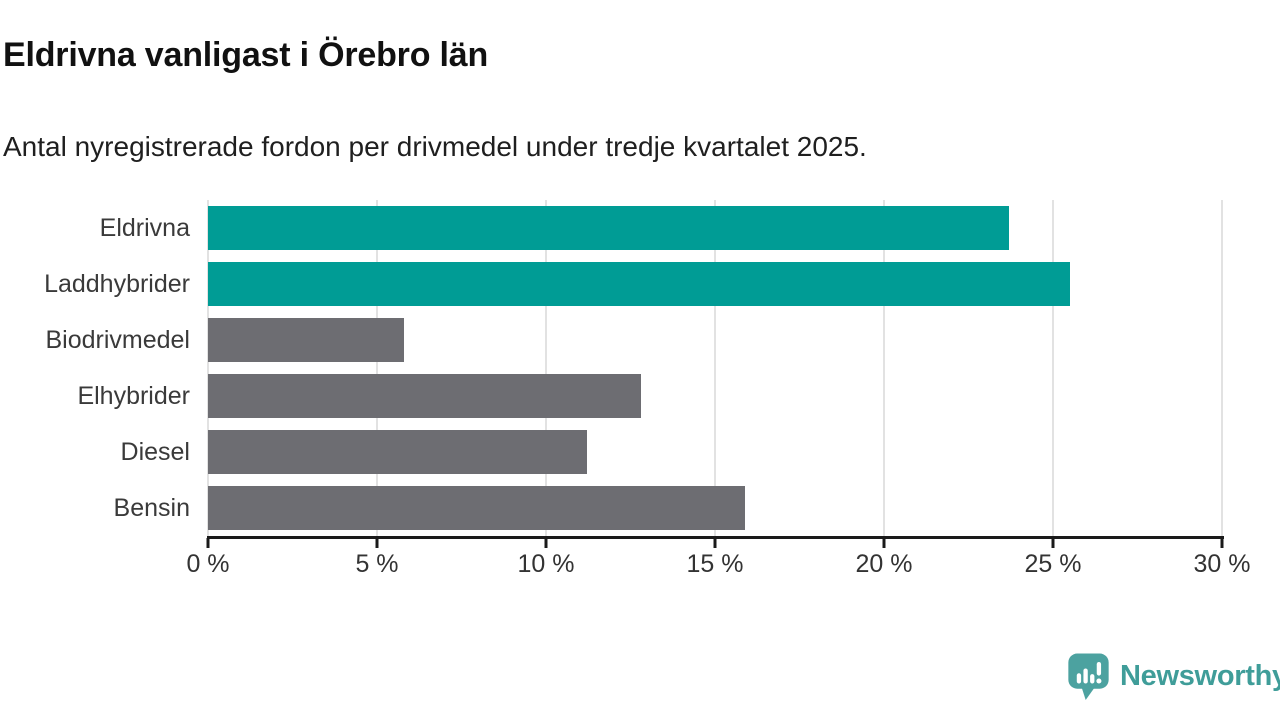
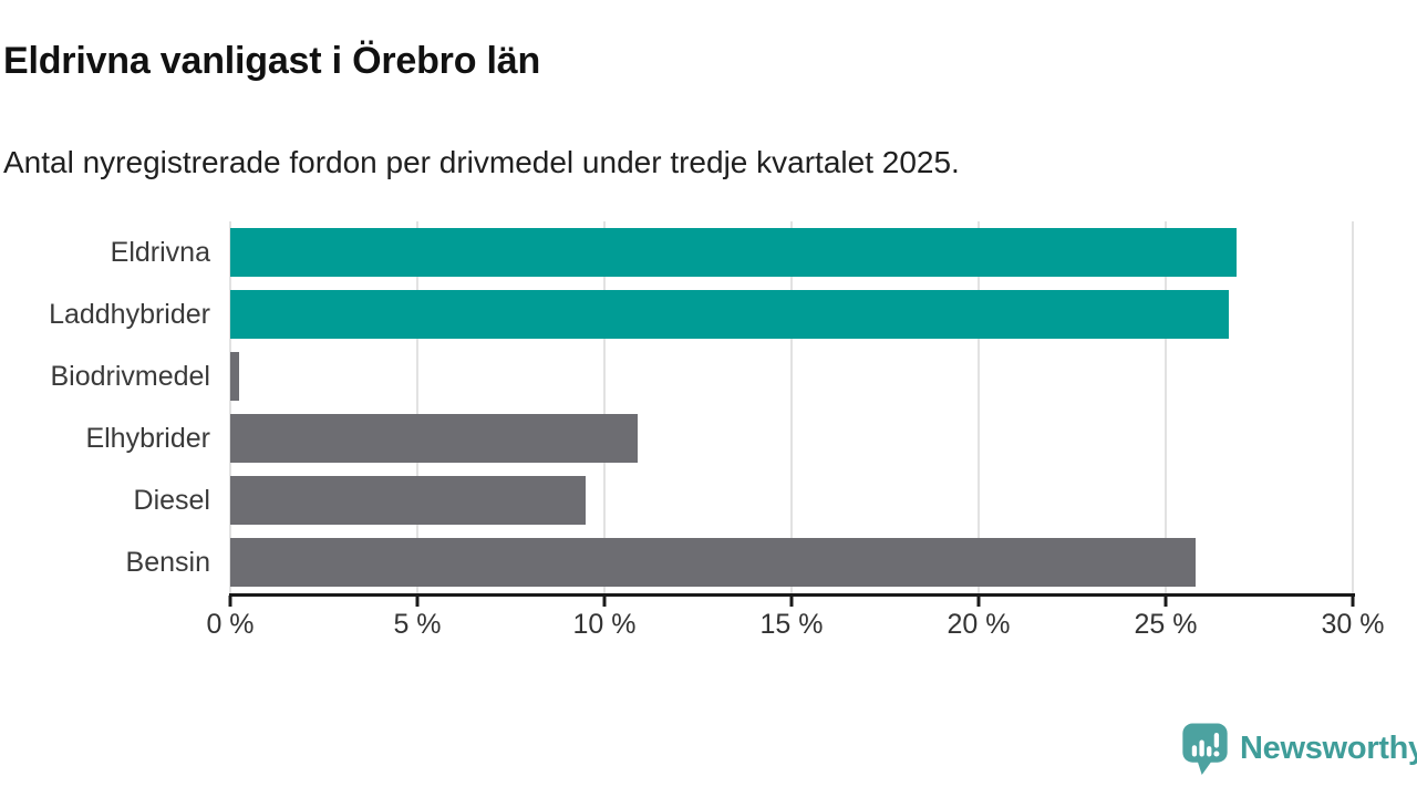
Eldrivna: 23.7% -> 26.9%
Laddhybrider: 25.5% -> 26.7%
Biodrivmedel: 5.8% -> 0.2%
Elhybrider: 12.8% -> 10.9%
Diesel: 11.2% -> 9.5%
Bensin: 15.9% -> 25.8%
